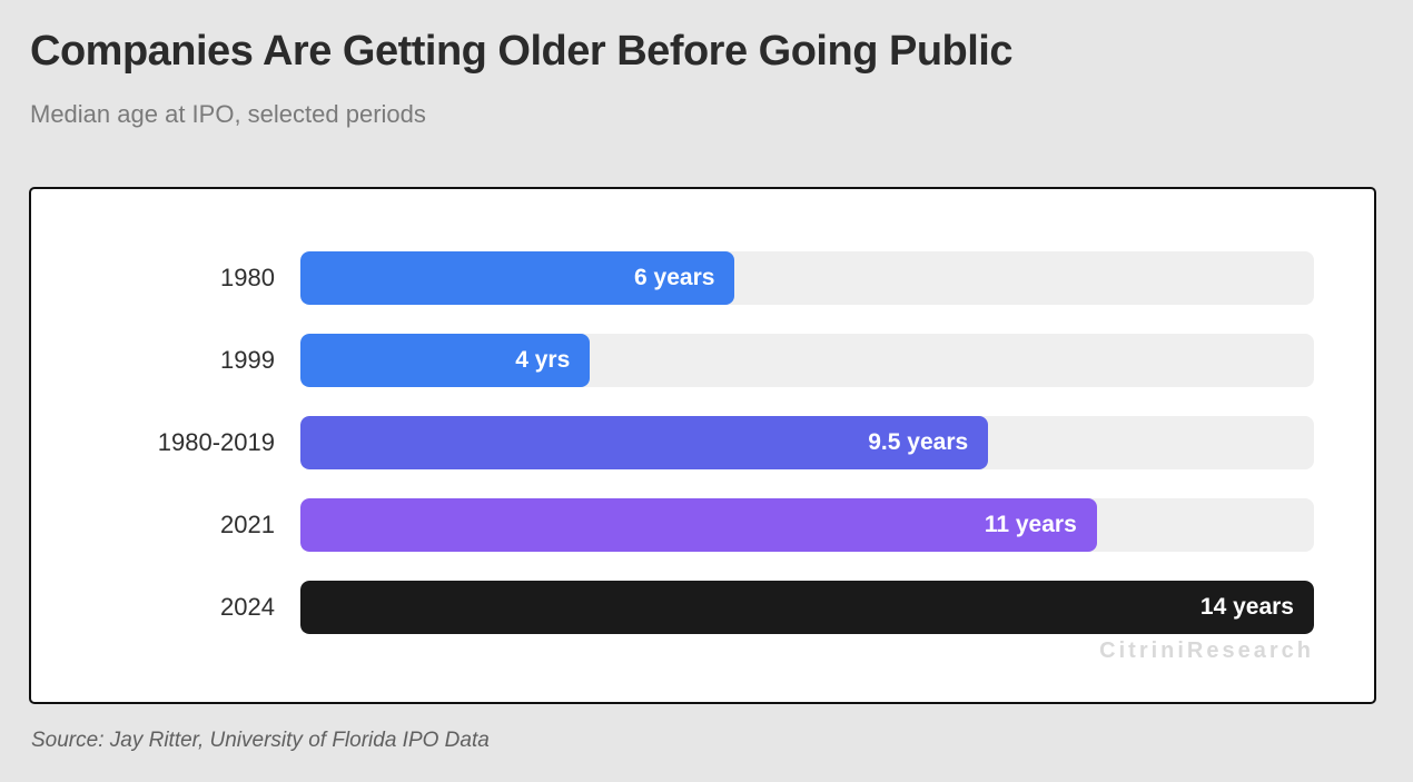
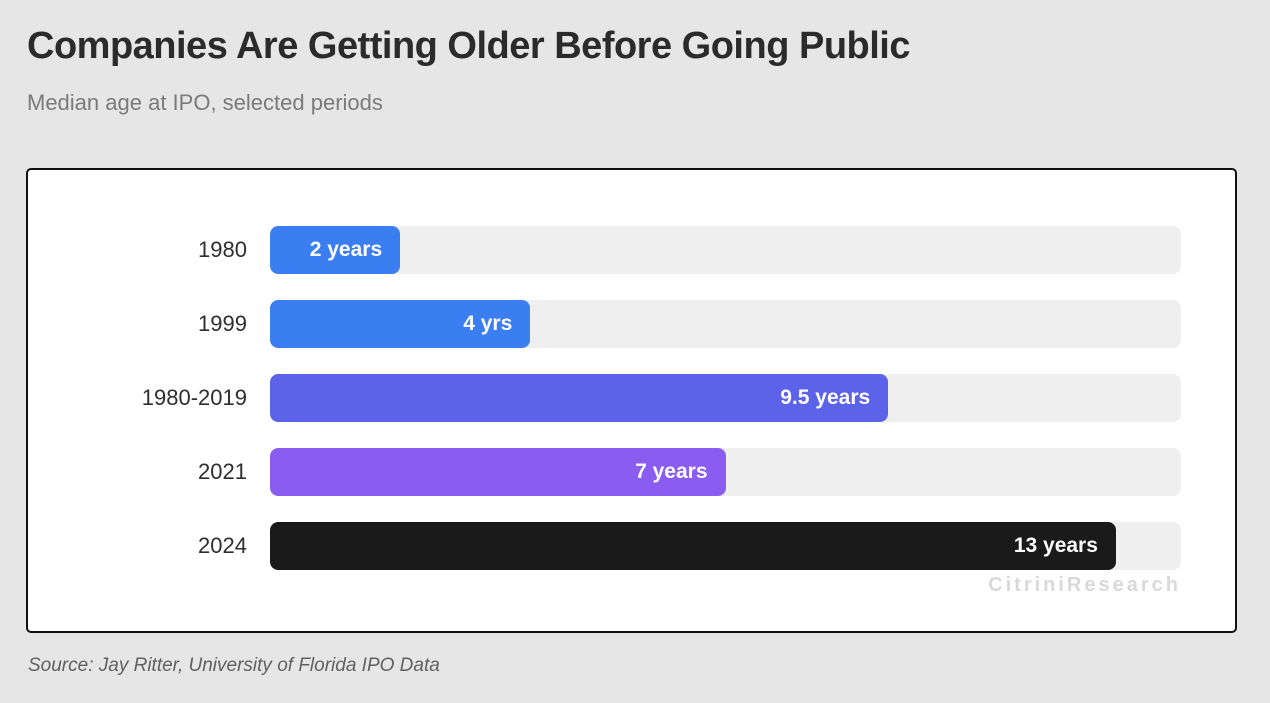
1980: 6 -> 2
2021: 11 -> 7
2024: 14 -> 13
